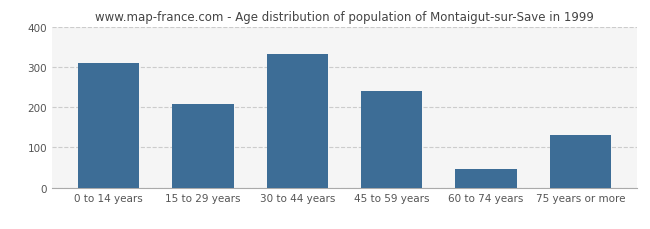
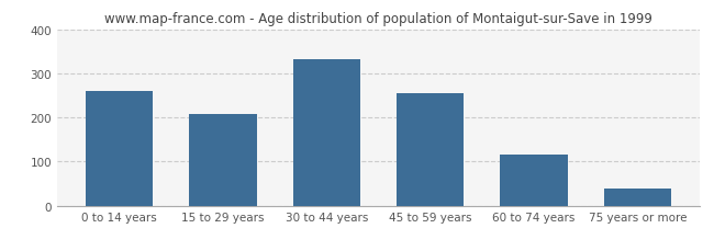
0 to 14 years: 310 -> 260
45 to 59 years: 240 -> 254
60 to 74 years: 45 -> 116
75 years or more: 130 -> 38
